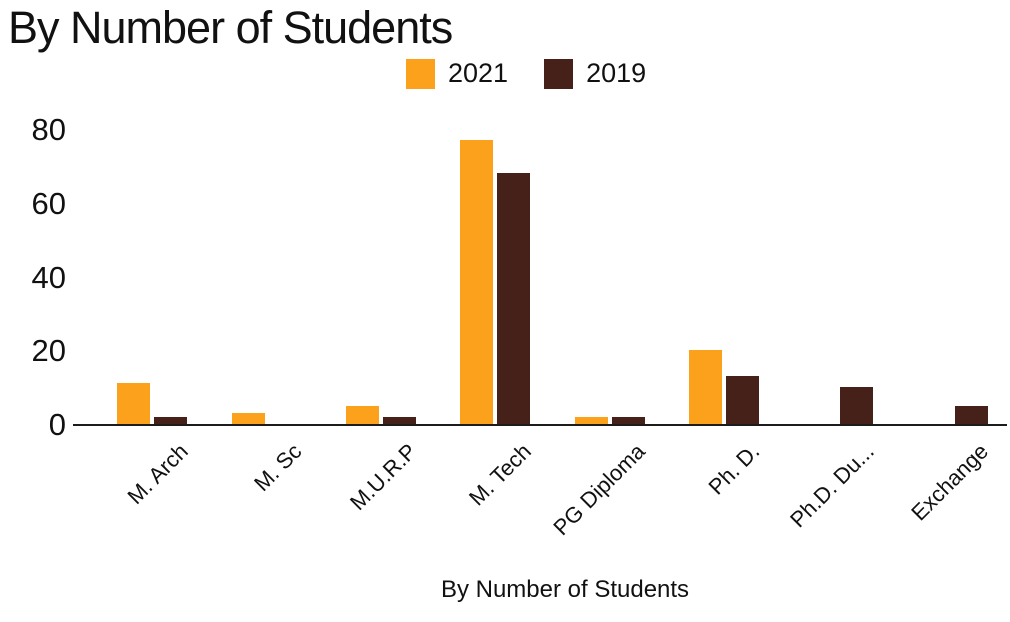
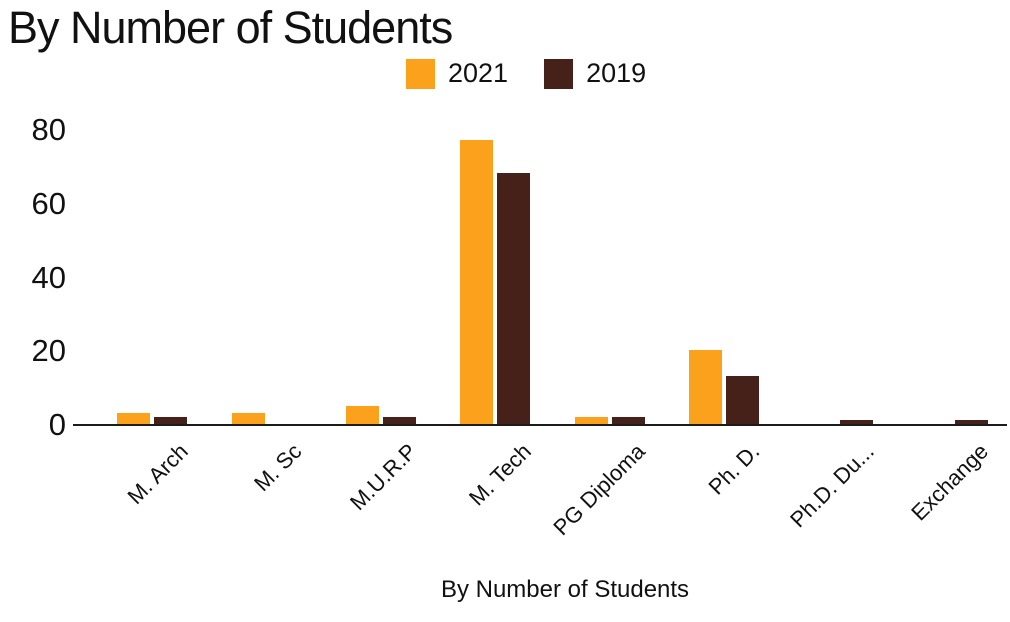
2021/M. Arch: 11 -> 3
2019/Ph.D. Du...: 10 -> 1
2019/Exchange: 5 -> 1
